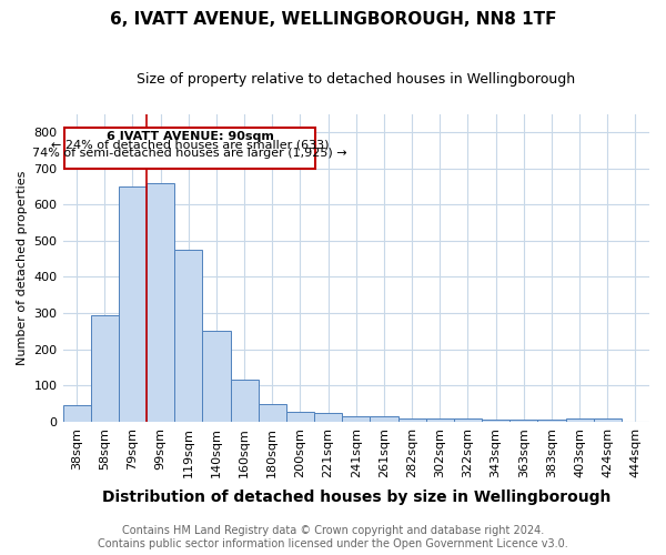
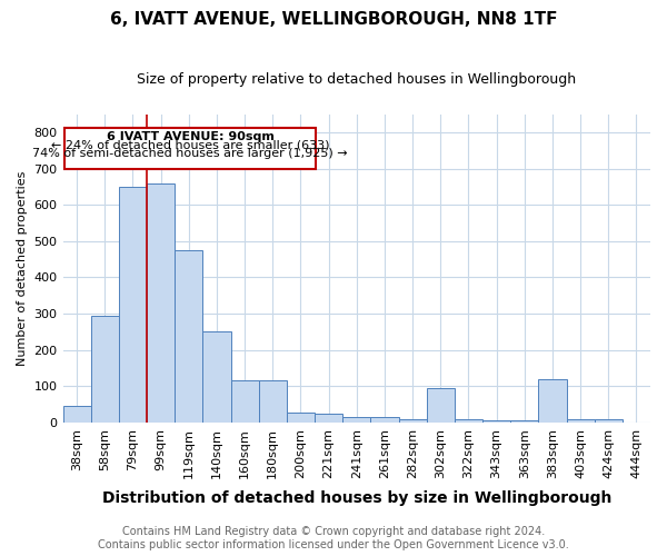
180sqm: 50 -> 115
302sqm: 8 -> 95
383sqm: 5 -> 120
